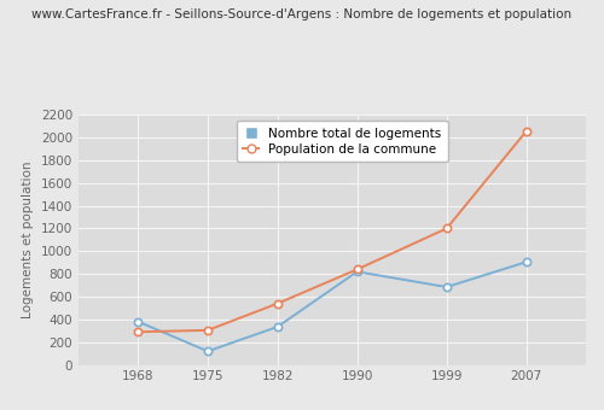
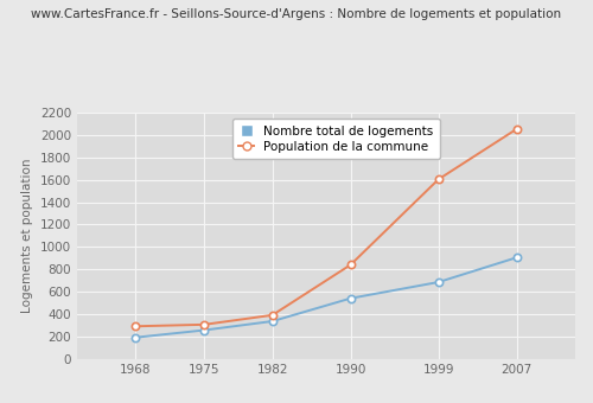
Nombre total de logements/1968: 380 -> 190
Nombre total de logements/1975: 120 -> 260
Population de la commune/1982: 540 -> 390
Nombre total de logements/1990: 820 -> 540
Population de la commune/1999: 1200 -> 1600
